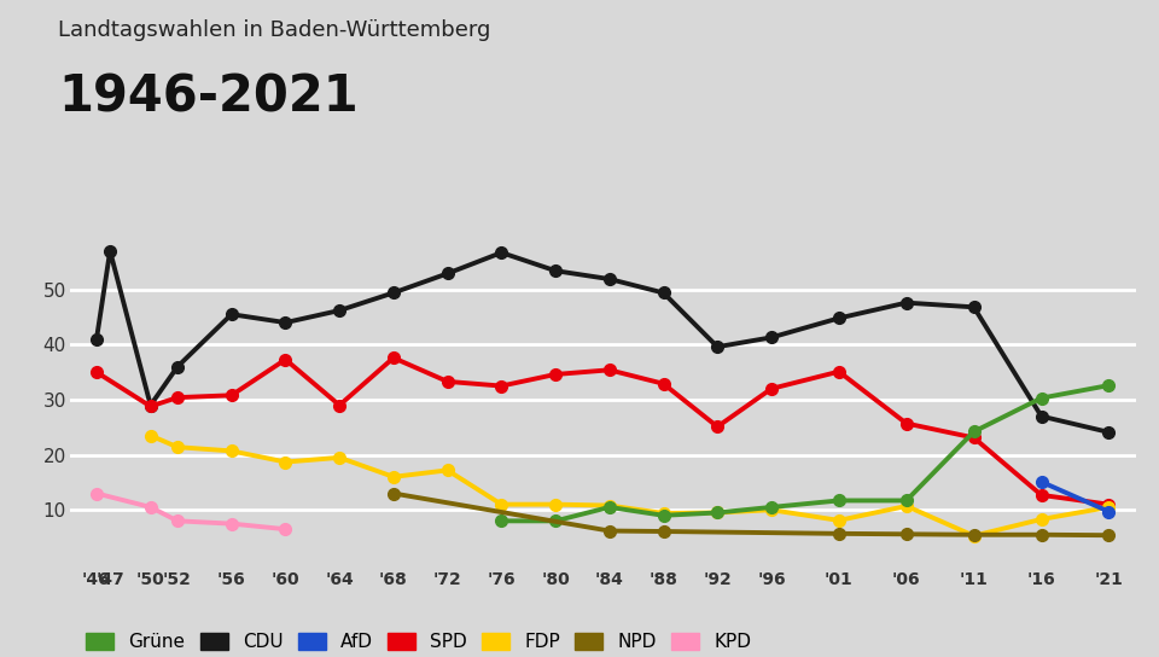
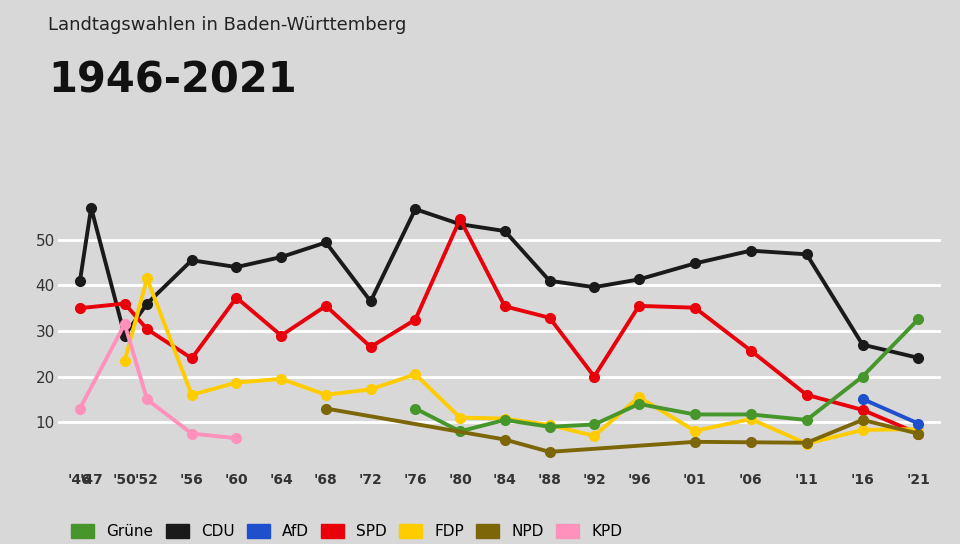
SPD/'50: 28.8 -> 36.0
KPD/'50: 10.5 -> 31.5
FDP/'52: 21.4 -> 41.5
KPD/'52: 8.0 -> 15.0
SPD/'56: 30.8 -> 24.0
FDP/'56: 20.7 -> 16.0
SPD/'68: 37.6 -> 35.5
CDU/'72: 52.9 -> 36.5
SPD/'72: 33.3 -> 26.5
FDP/'76: 11.0 -> 20.5
Grüne/'76: 8.0 -> 13.0
SPD/'80: 34.6 -> 54.5
CDU/'88: 49.4 -> 41.0
NPD/'88: 6.1 -> 3.5
SPD/'92: 25.1 -> 20.0
FDP/'92: 9.5 -> 7.0
SPD/'96: 32.0 -> 35.5
FDP/'96: 10.0 -> 15.5
Grüne/'96: 10.5 -> 14.0
SPD/'11: 23.1 -> 16.0
Grüne/'11: 24.2 -> 10.5
Grüne/'16: 30.3 -> 20.0
NPD/'16: 5.5 -> 10.5
SPD/'21: 11.0 -> 7.5
FDP/'21: 10.5 -> 8.5
NPD/'21: 5.4 -> 7.5
